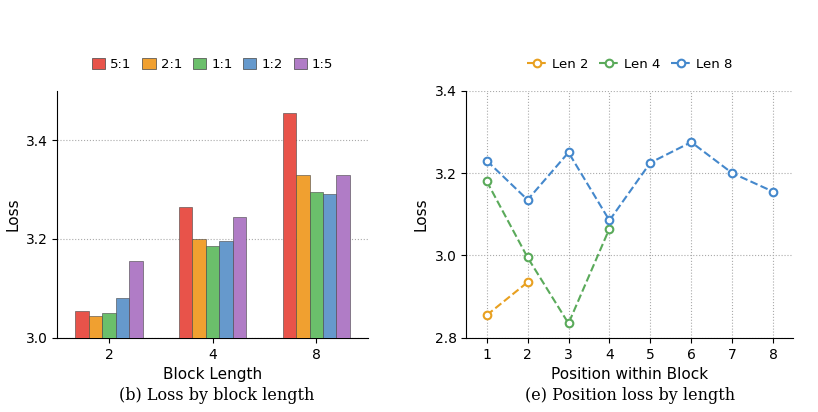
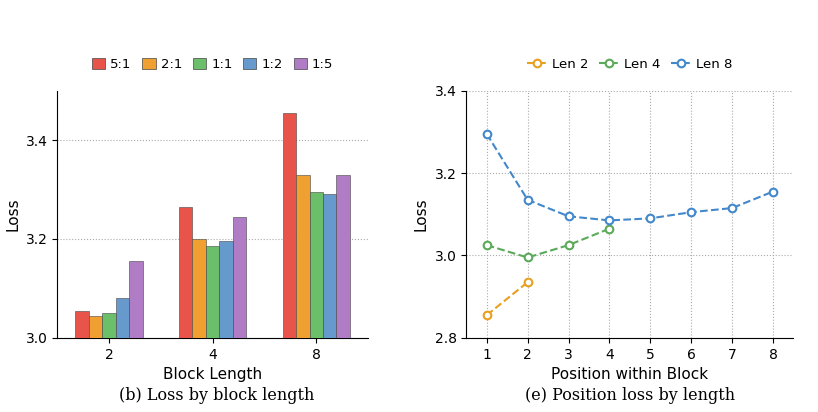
Len 4/1: 3.180 -> 3.025
Len 8/1: 3.230 -> 3.295
Len 4/3: 2.835 -> 3.025
Len 8/3: 3.250 -> 3.095
Len 8/5: 3.225 -> 3.090
Len 8/6: 3.275 -> 3.105
Len 8/7: 3.200 -> 3.115
